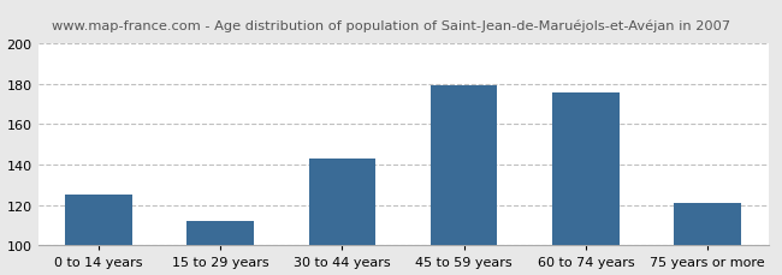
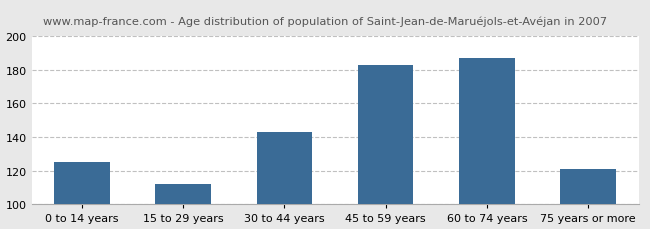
45 to 59 years: 179 -> 183
60 to 74 years: 176 -> 187
